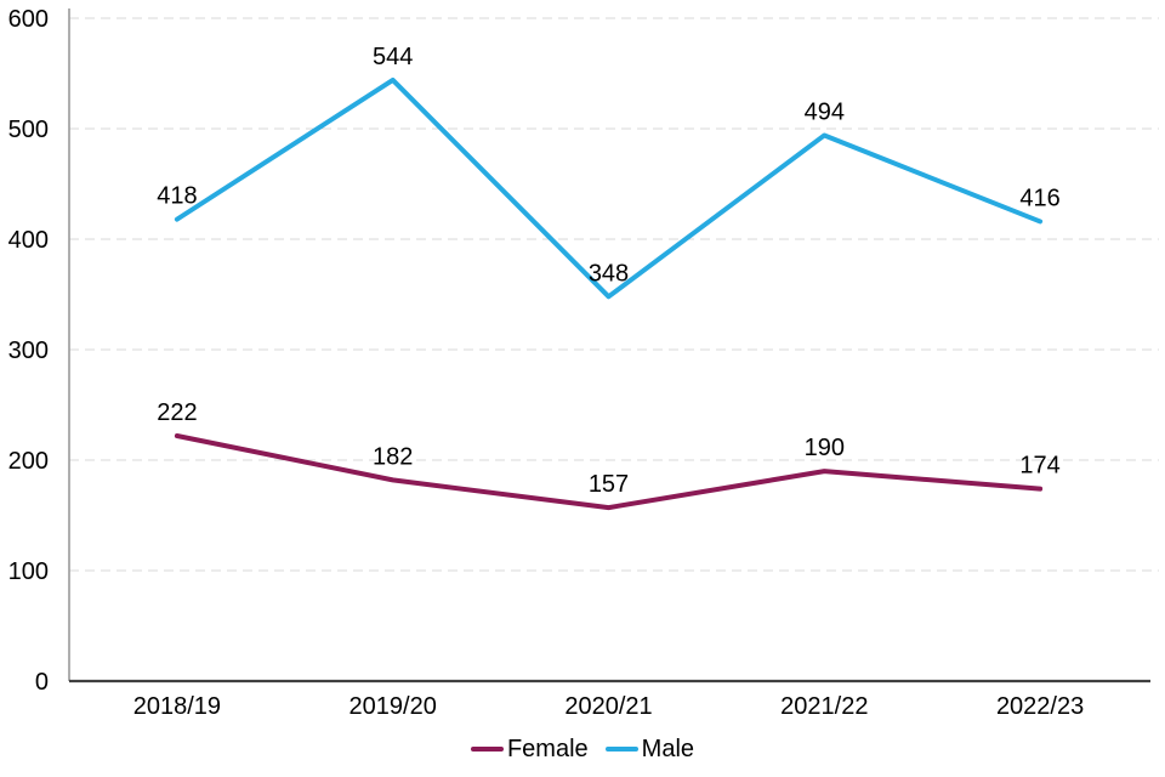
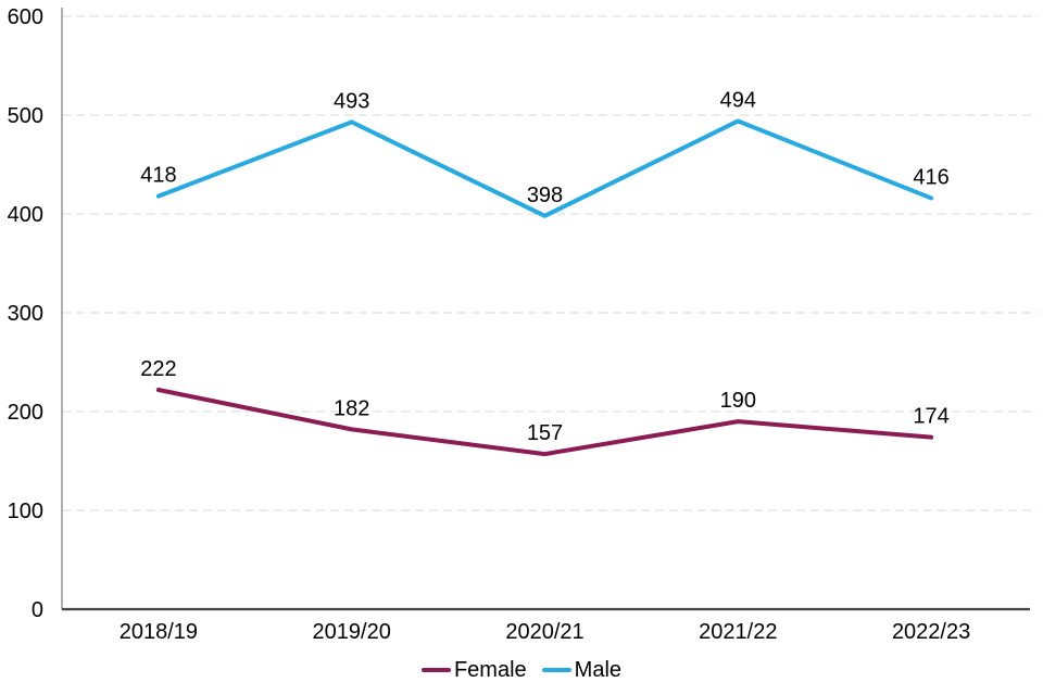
Male/2019/20: 544 -> 493
Male/2020/21: 348 -> 398
